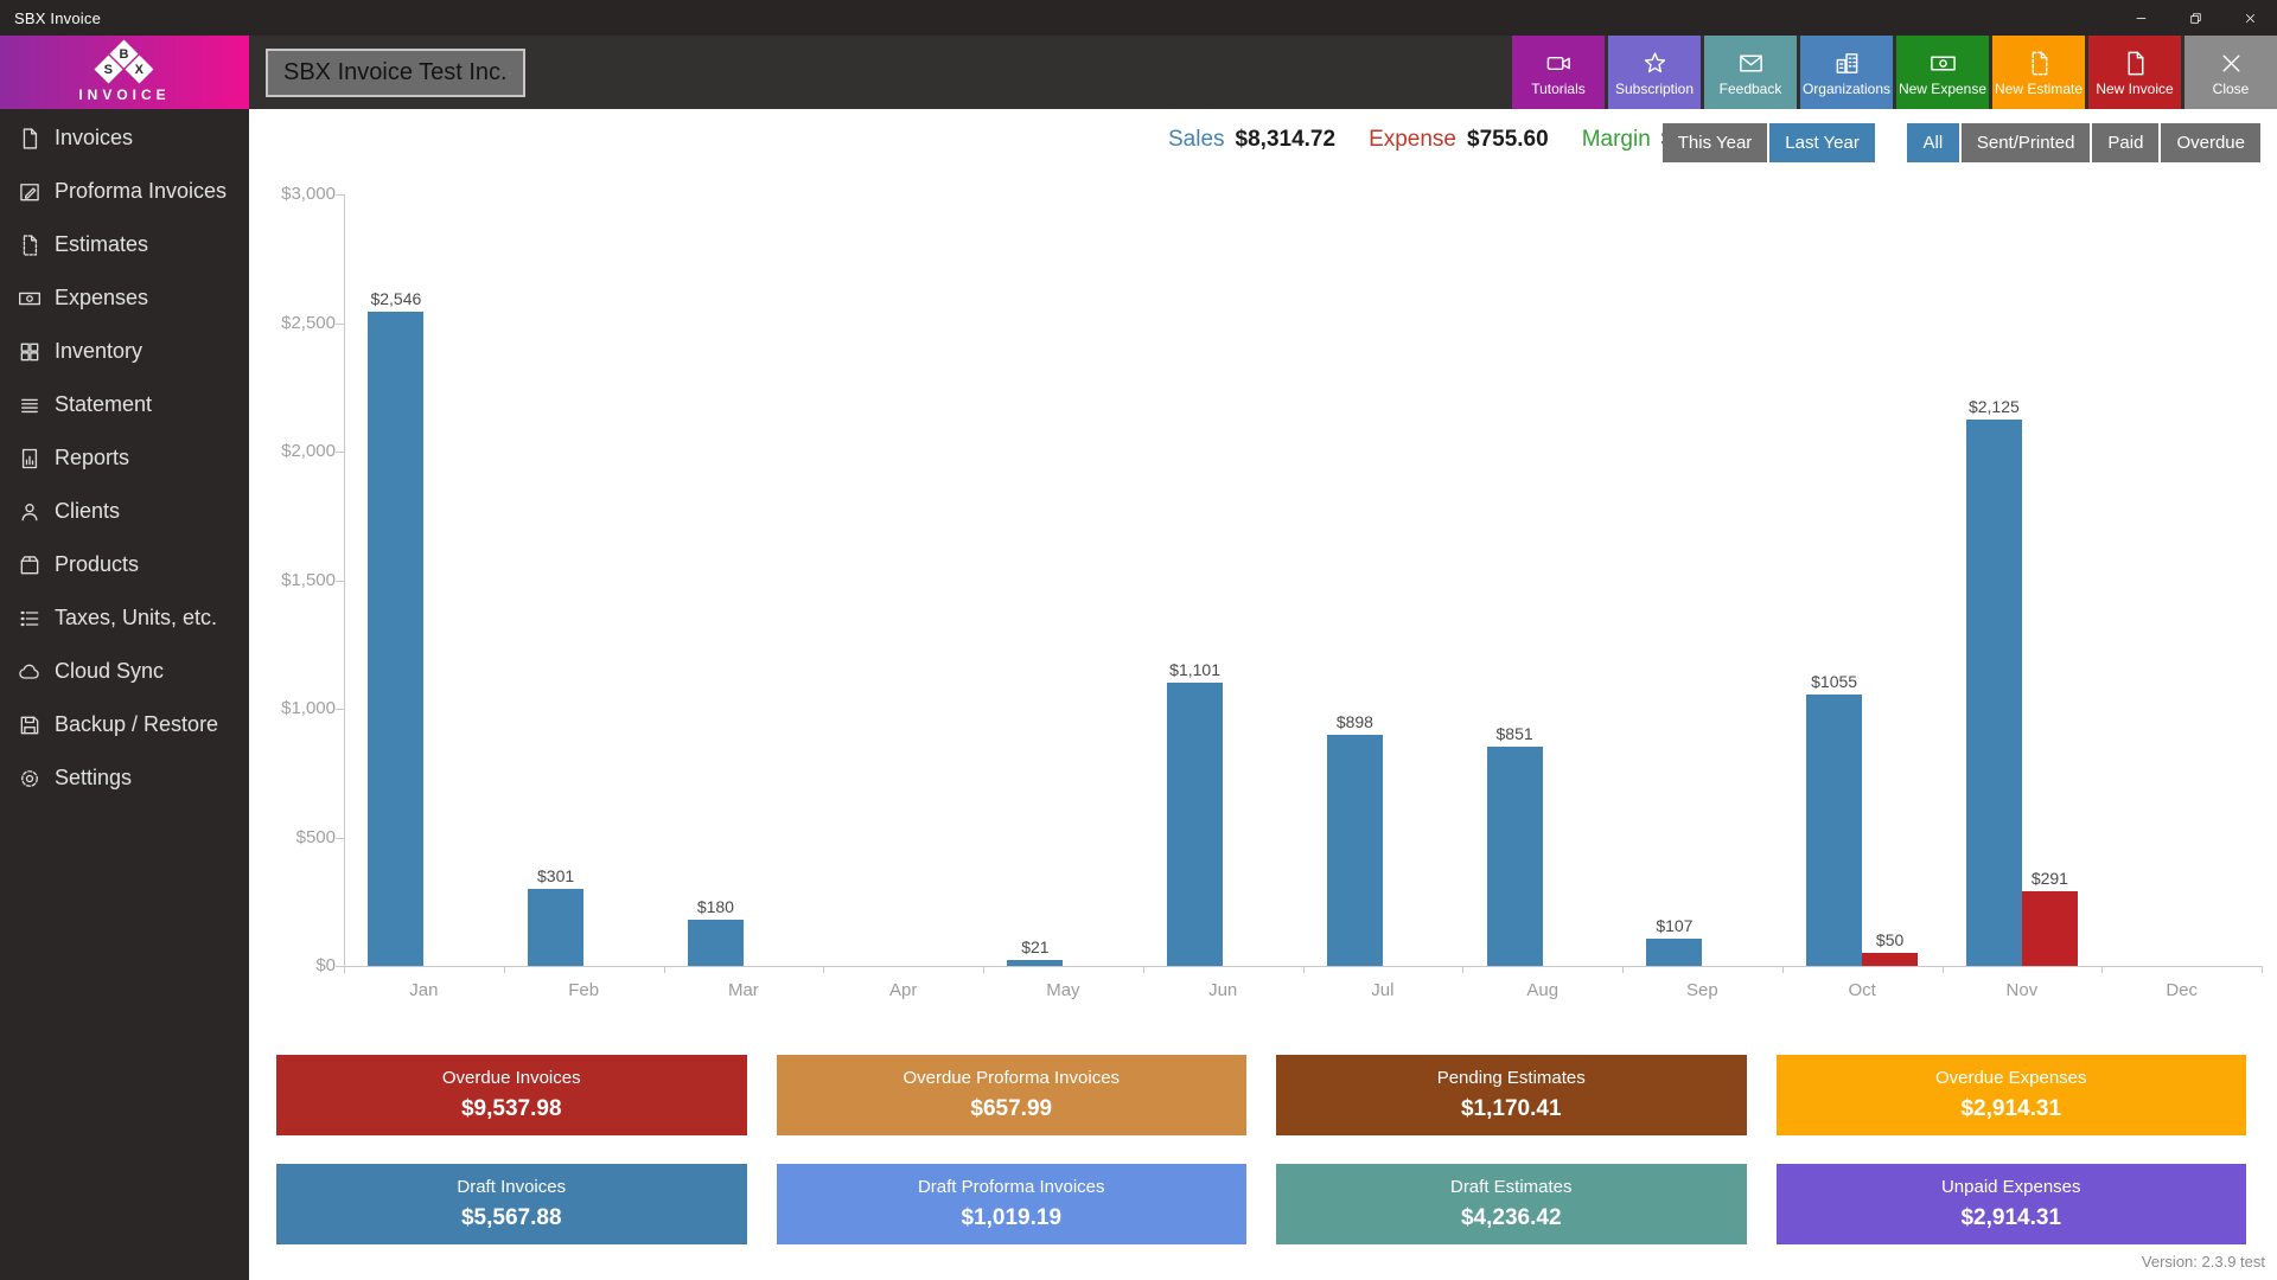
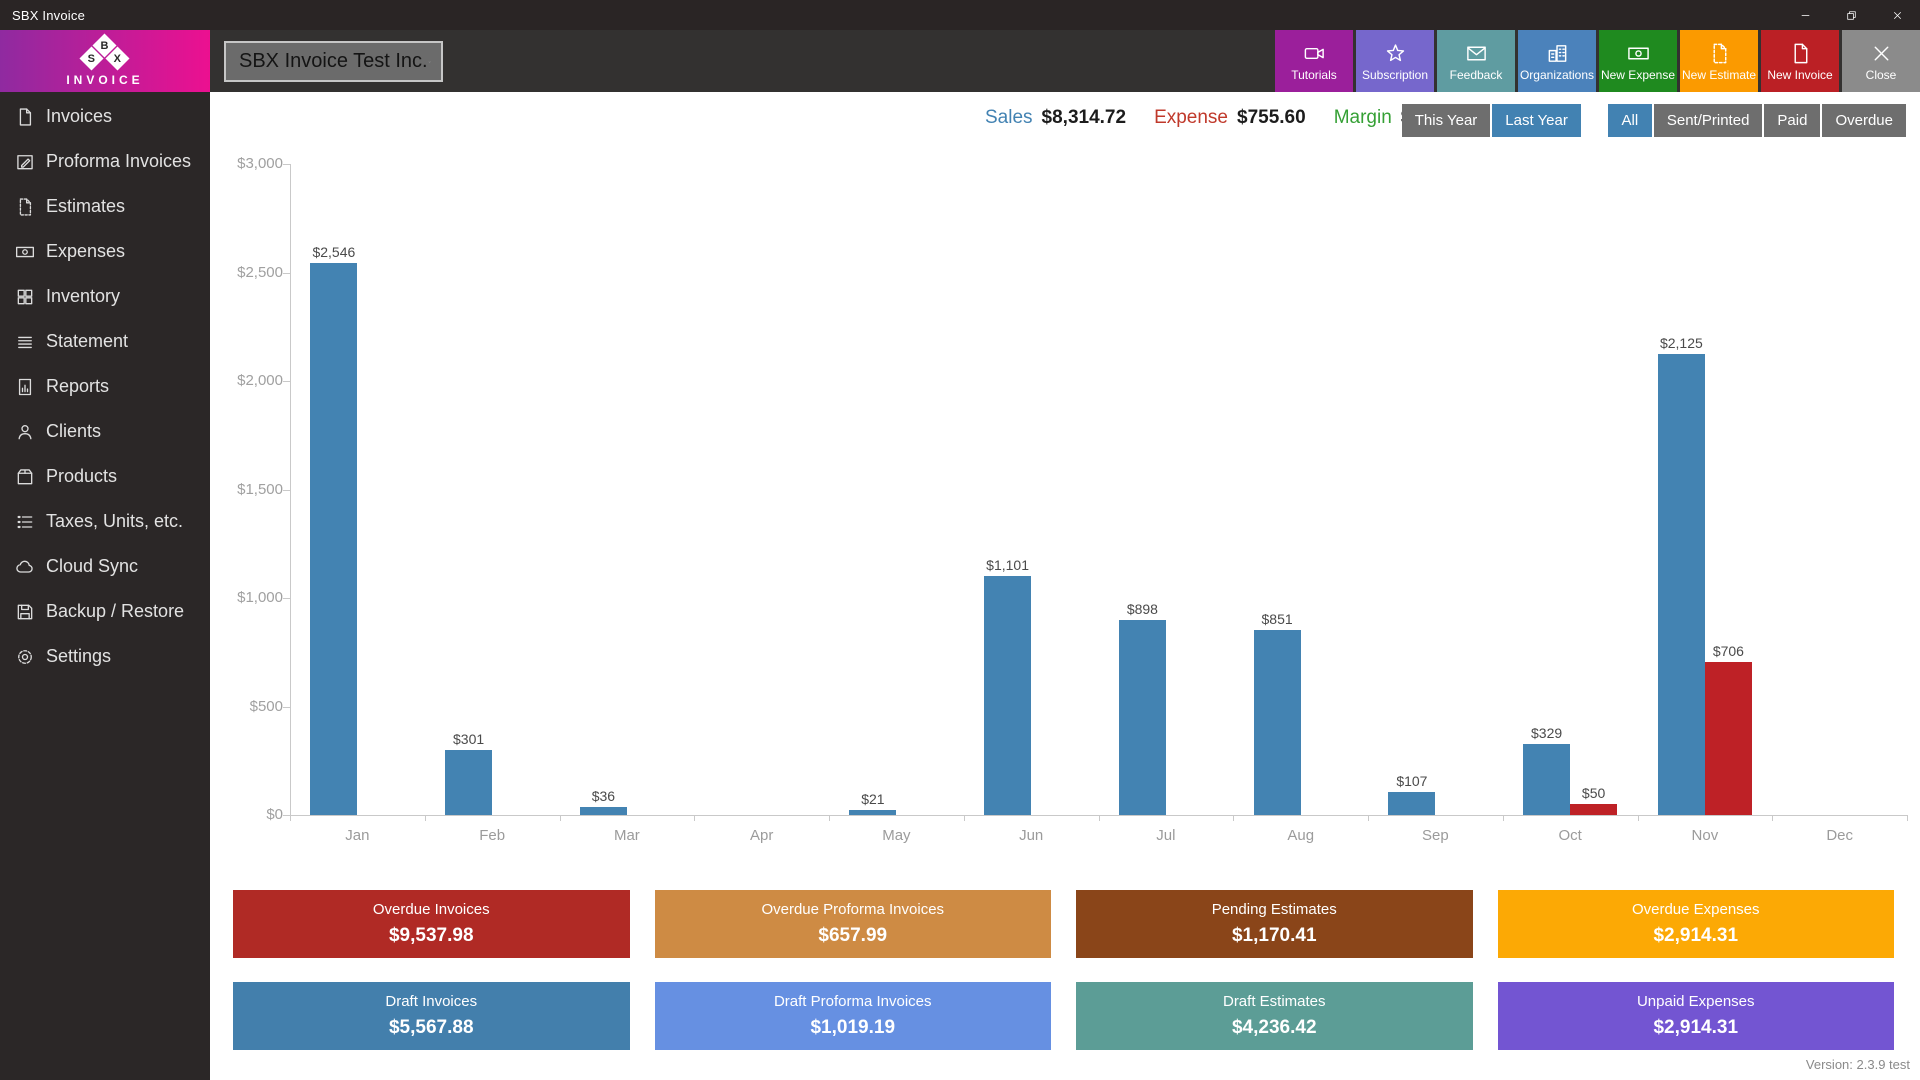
Sales/Mar: $180 -> $36
Sales/Oct: $1055 -> $329
Expense/Nov: $291 -> $706
